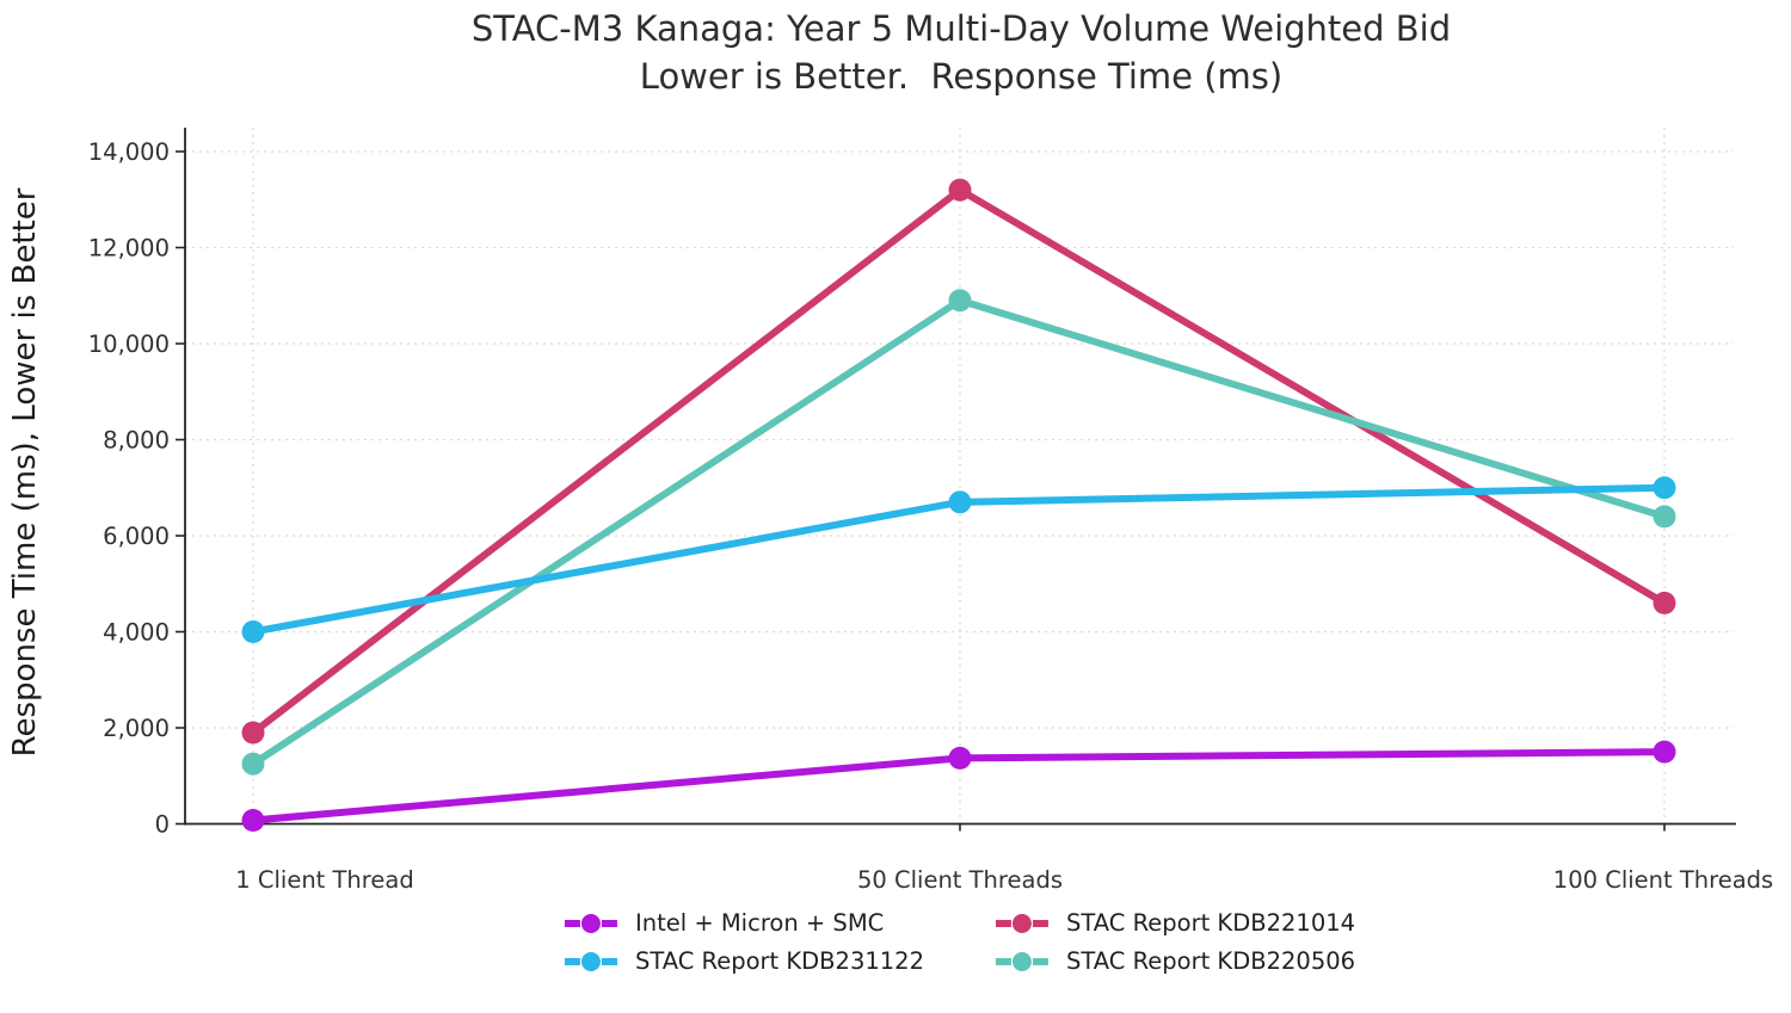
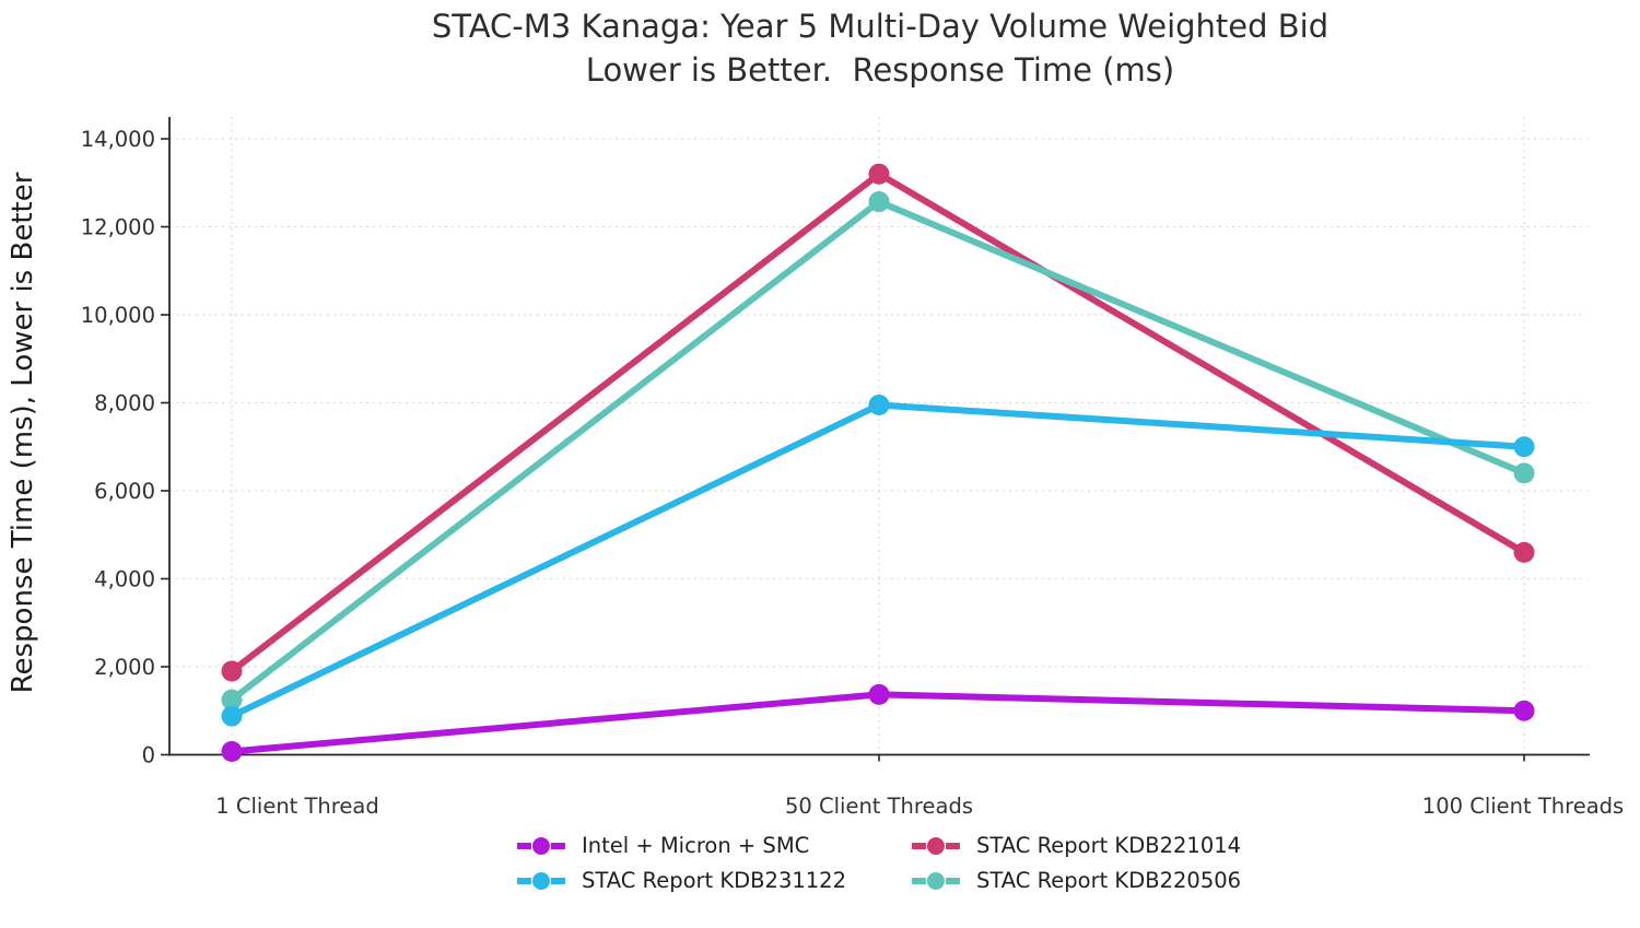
STAC Report KDB231122/1 Client Thread: 4000 -> 900
STAC Report KDB231122/50 Client Threads: 6700 -> 8000
STAC Report KDB220506/50 Client Threads: 10900 -> 12600
Intel + Micron + SMC/100 Client Threads: 1500 -> 1000
